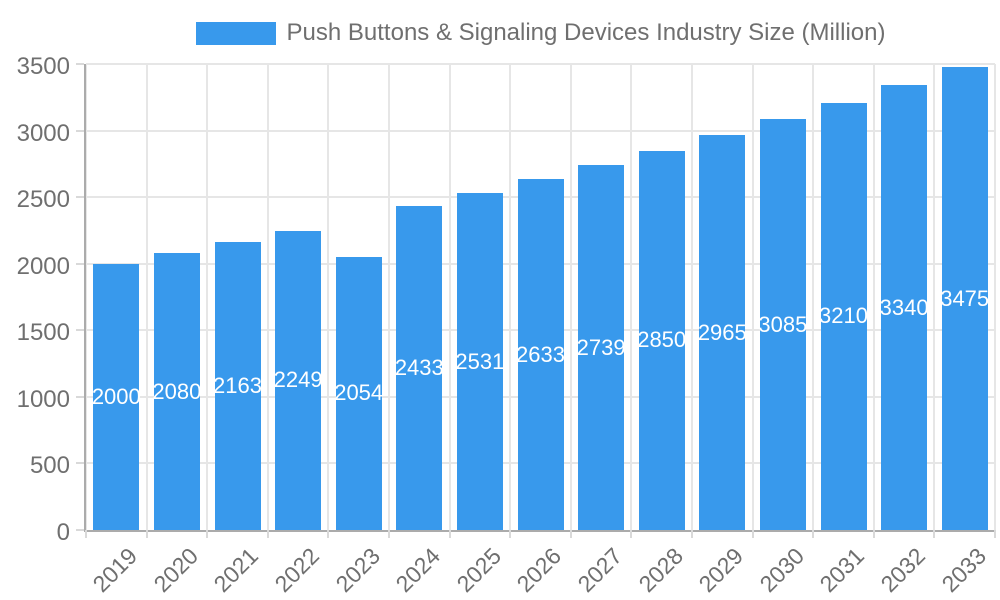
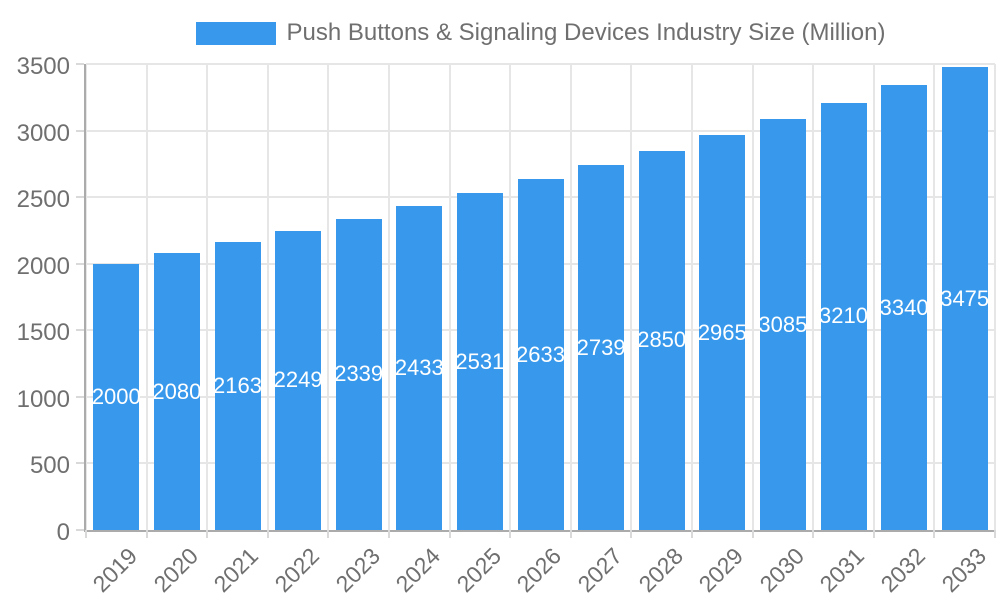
2023: 2054 -> 2339
